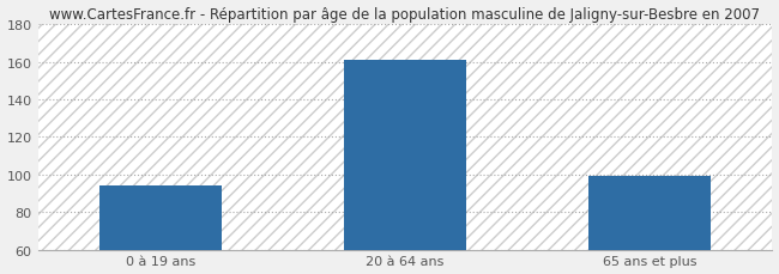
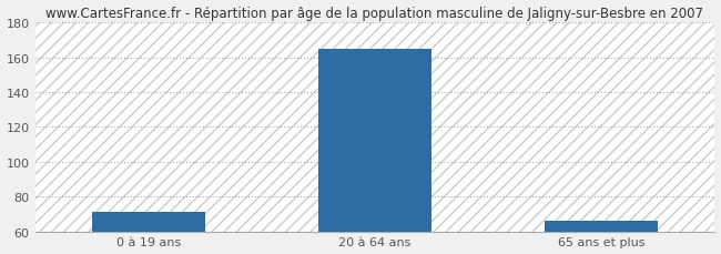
0 à 19 ans: 94 -> 71
20 à 64 ans: 161 -> 165
65 ans et plus: 99 -> 66
